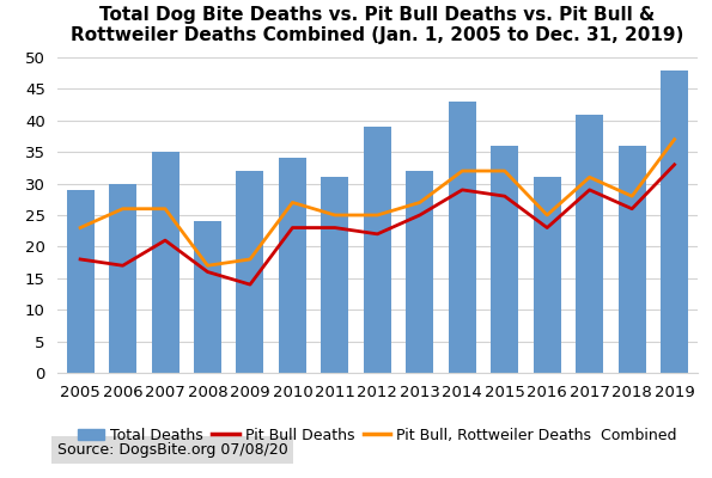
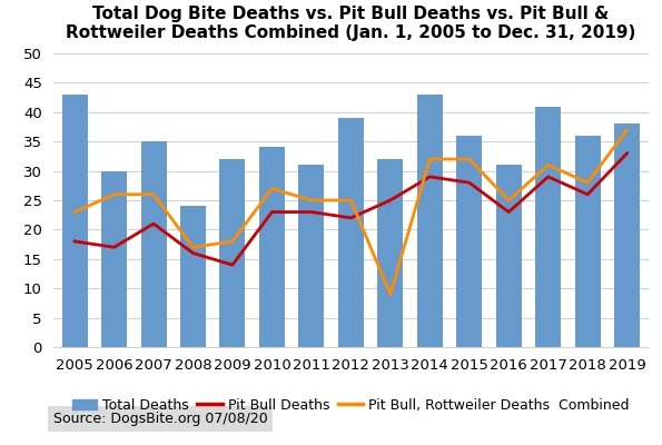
Total Deaths/2005: 29 -> 43
Pit Bull, Rottweiler Deaths Combined/2013: 27 -> 9
Total Deaths/2019: 48 -> 38
